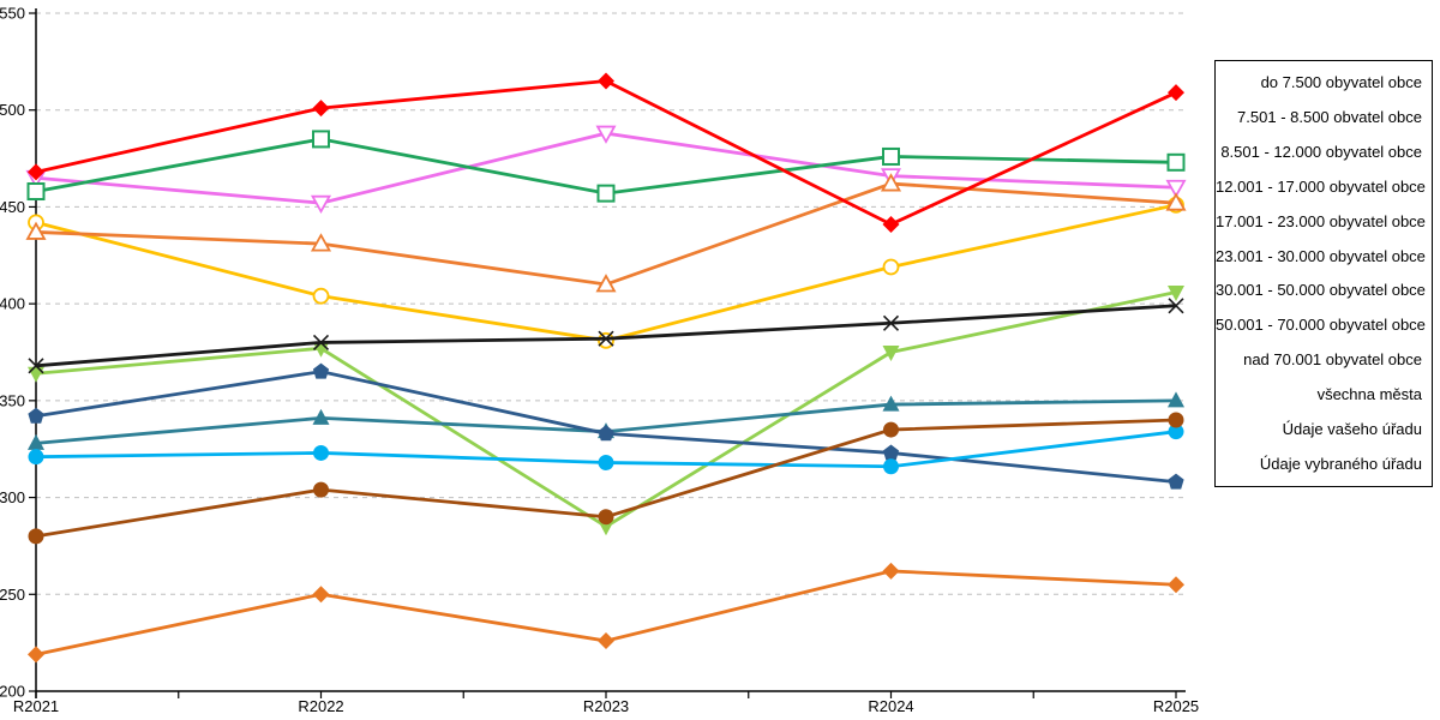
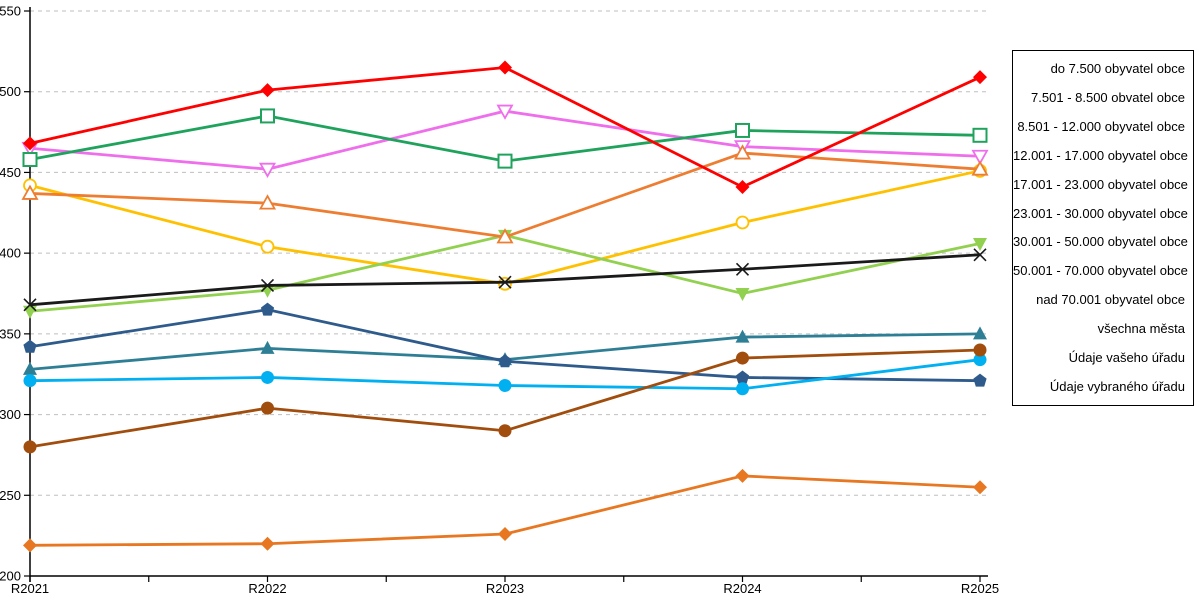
Údaje vybraného úřadu/R2022: 250 -> 220
30.001 - 50.000 obyvatel obce/R2023: 285 -> 411
50.001 - 70.000 obyvatel obce/R2025: 308 -> 321
